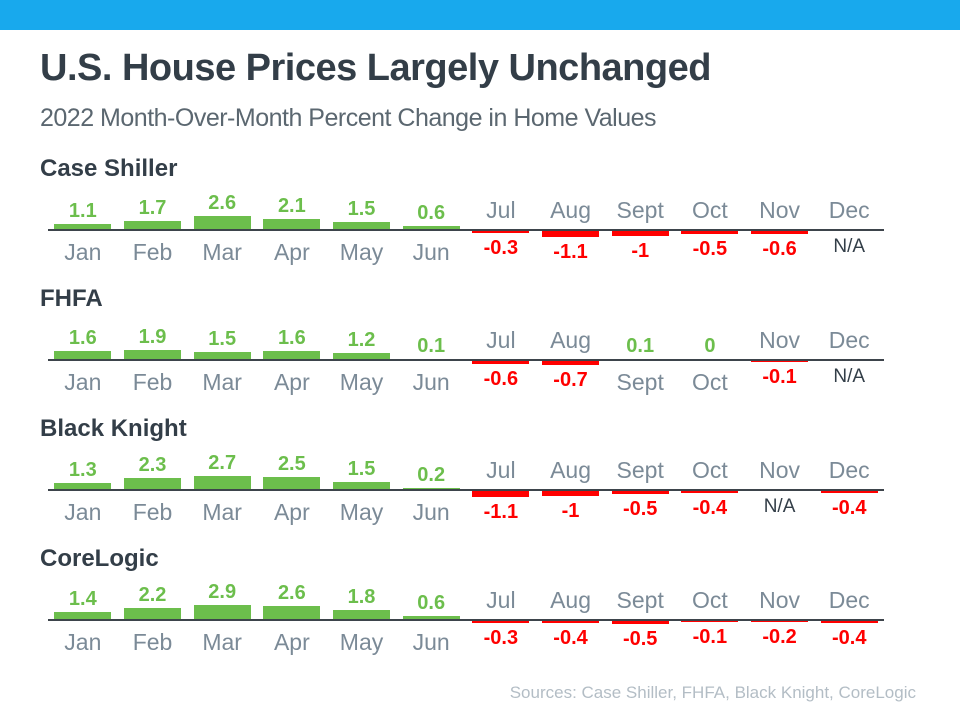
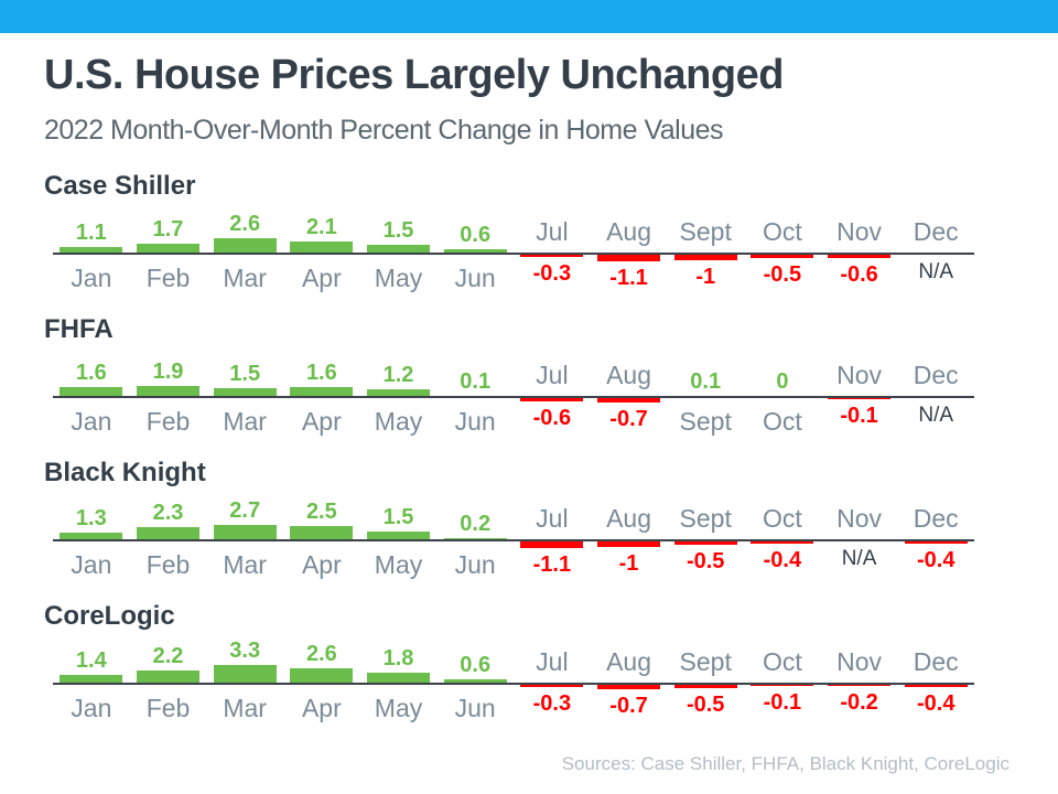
CoreLogic/Mar: 2.9 -> 3.3
CoreLogic/Aug: -0.4 -> -0.7
